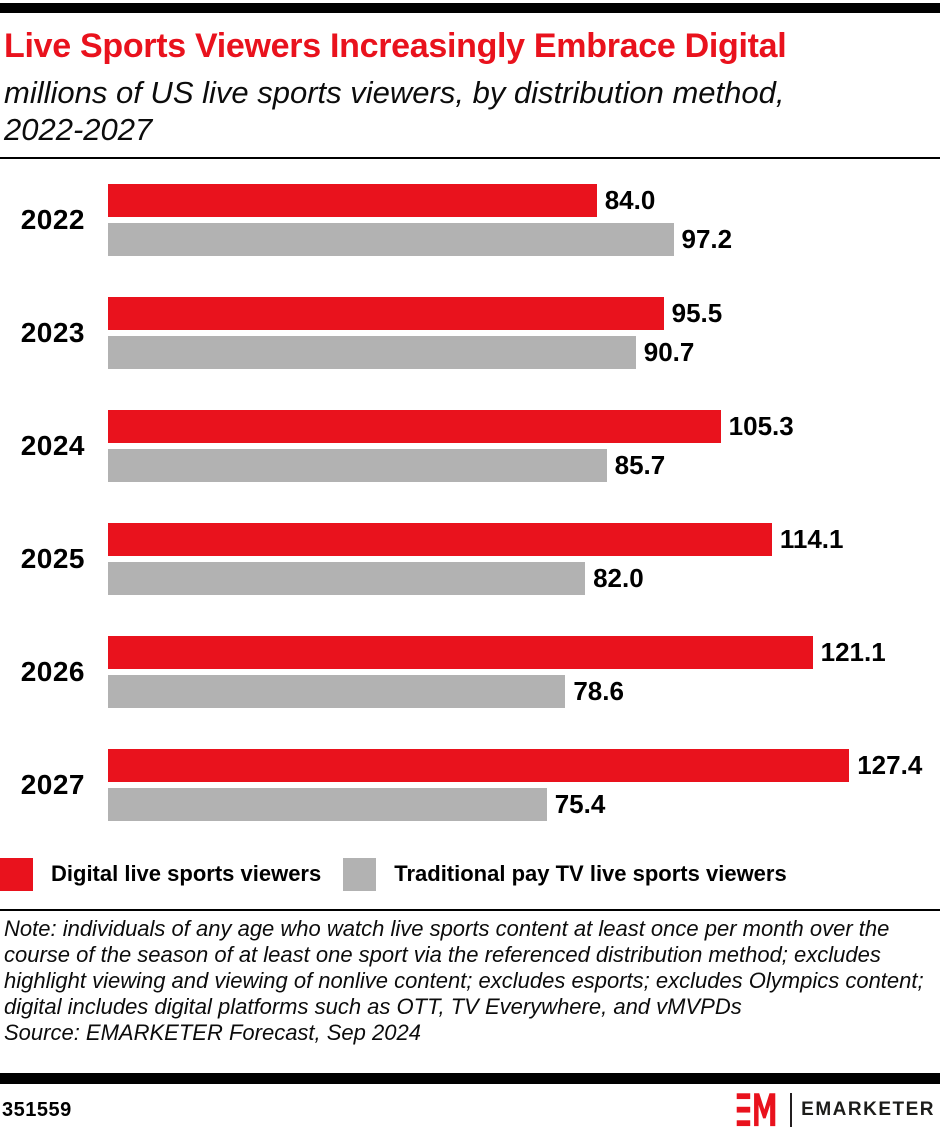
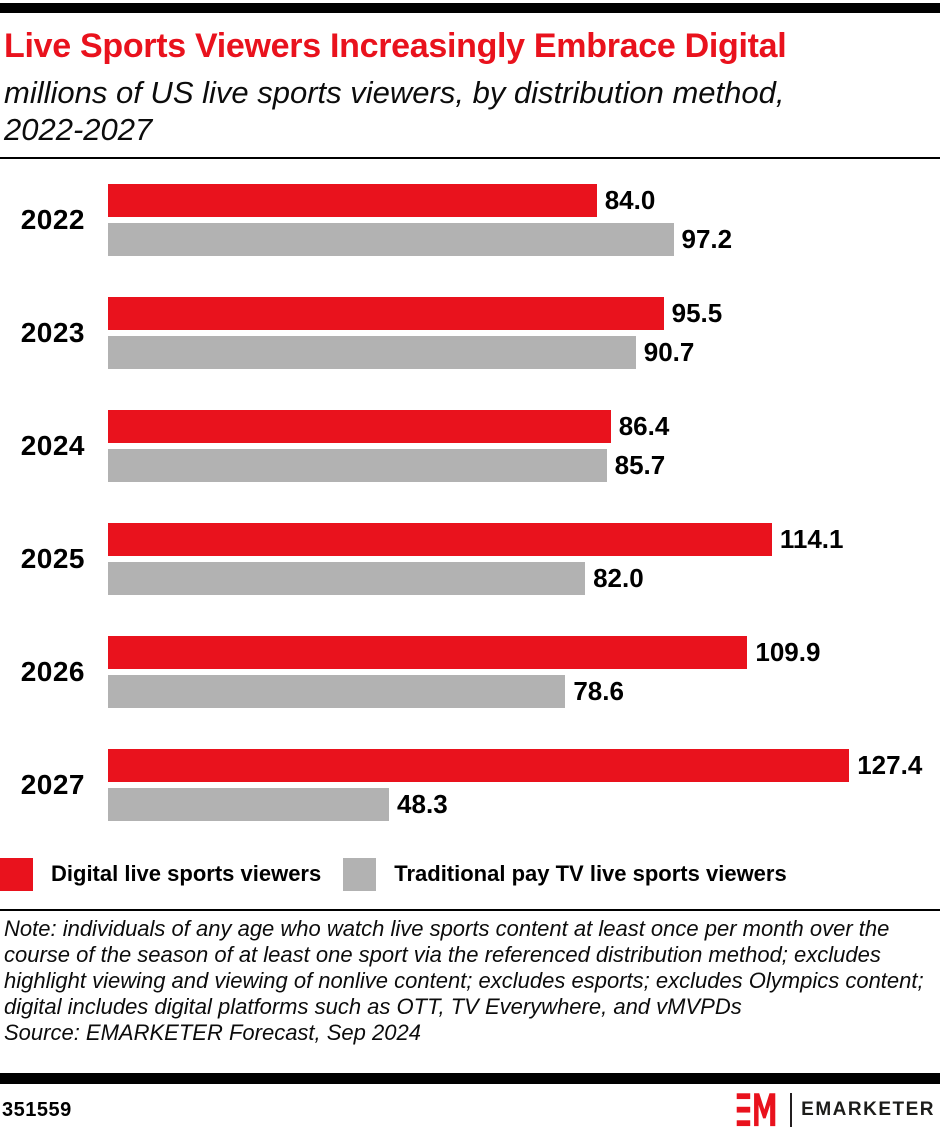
Digital live sports viewers/2024: 105.3 -> 86.4
Digital live sports viewers/2026: 121.1 -> 109.9
Traditional pay TV live sports viewers/2027: 75.4 -> 48.3
